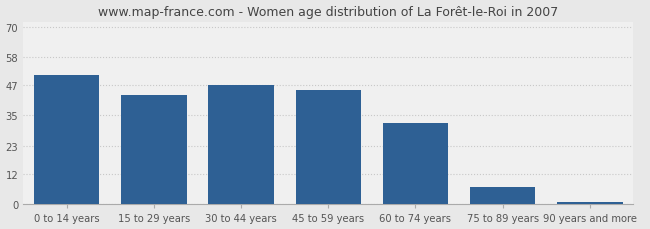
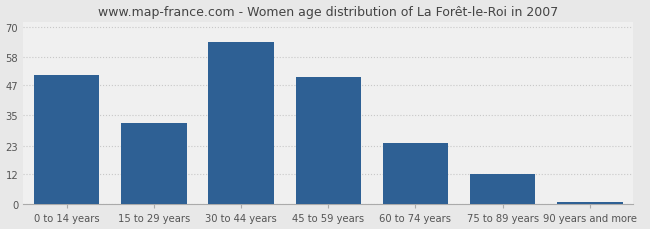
15 to 29 years: 43 -> 32
30 to 44 years: 47 -> 64
45 to 59 years: 45 -> 50
60 to 74 years: 32 -> 24
75 to 89 years: 7 -> 12
